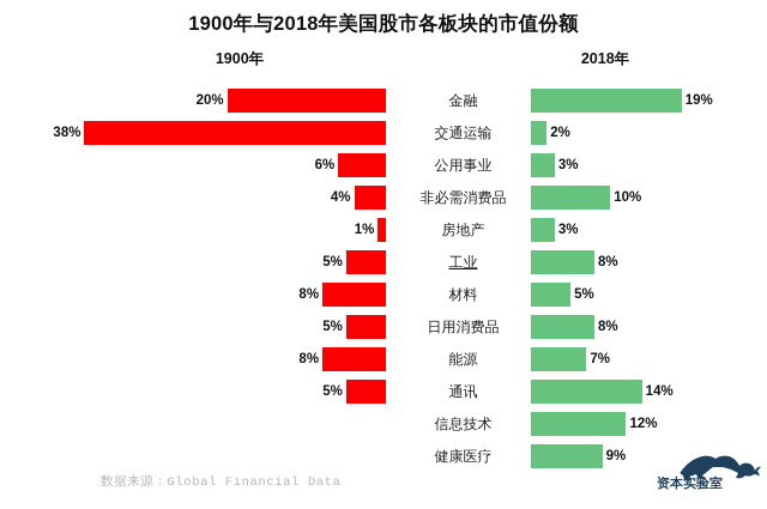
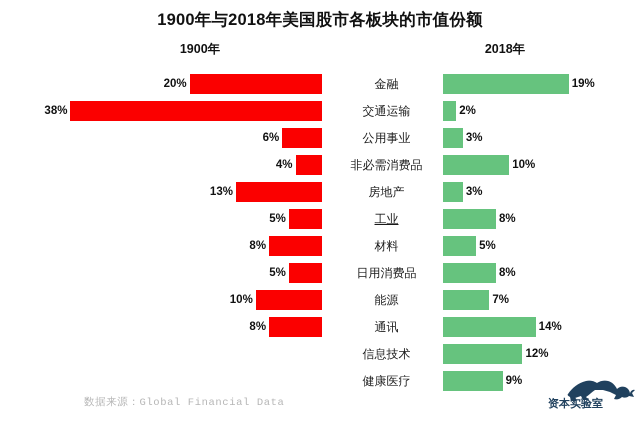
1900年/房地产: 1% -> 13%
1900年/能源: 8% -> 10%
1900年/通讯: 5% -> 8%
